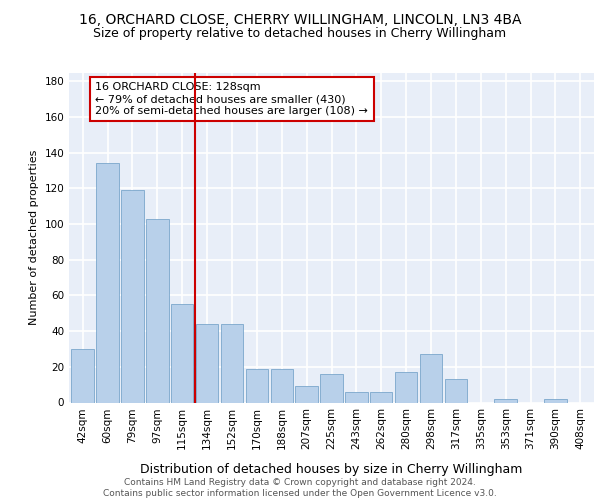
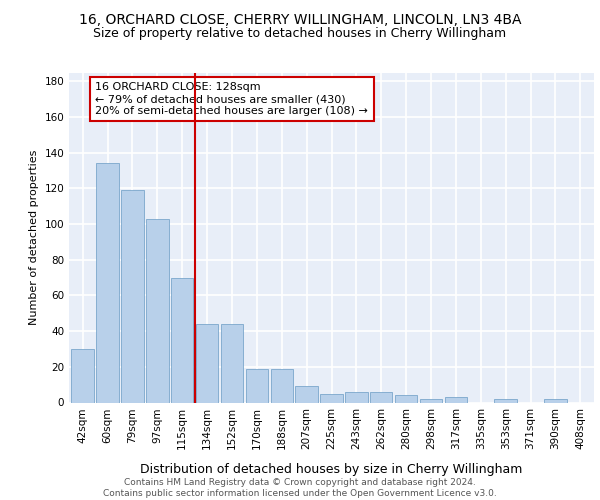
115sqm: 55 -> 70
225sqm: 16 -> 5
280sqm: 17 -> 4
298sqm: 27 -> 2
317sqm: 13 -> 3
